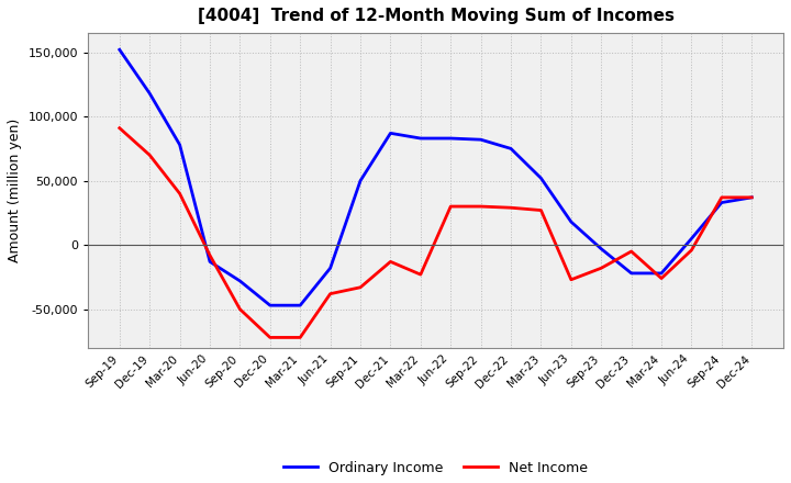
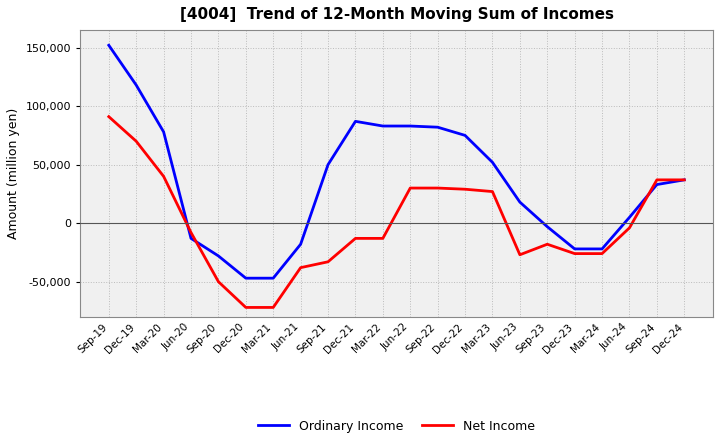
Net Income/Mar-22: -23,000 -> -13,000
Net Income/Dec-23: -5,000 -> -26,000
